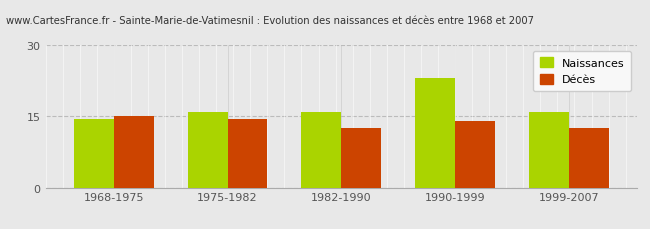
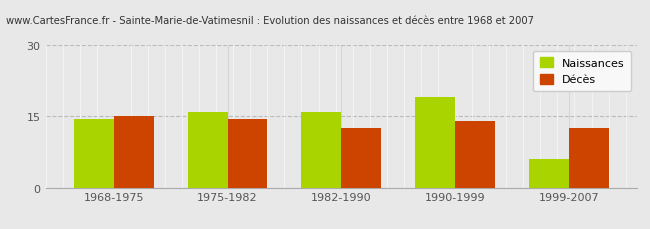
Naissances/1990-1999: 23.0 -> 19.0
Naissances/1999-2007: 16.0 -> 6.0
